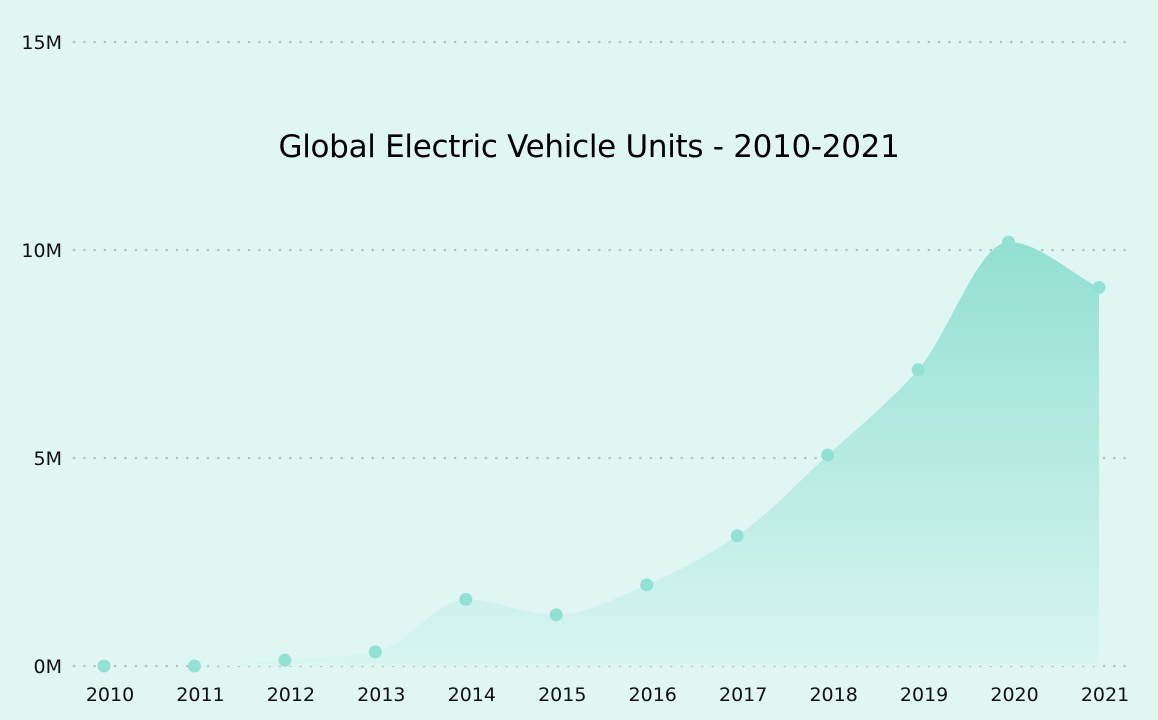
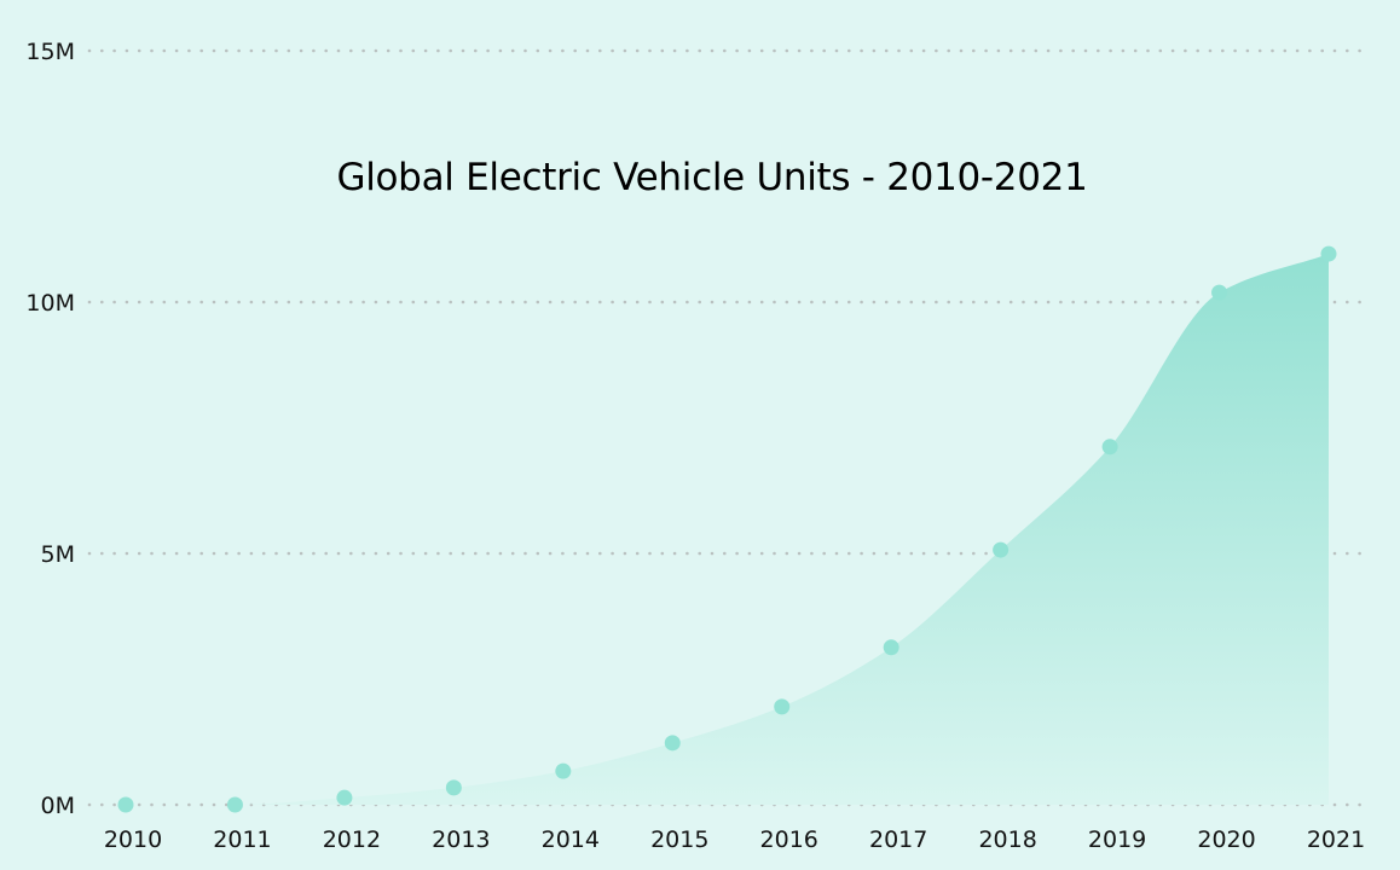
2014: 1.6M -> 0.7M
2021: 9.1M -> 11.0M
